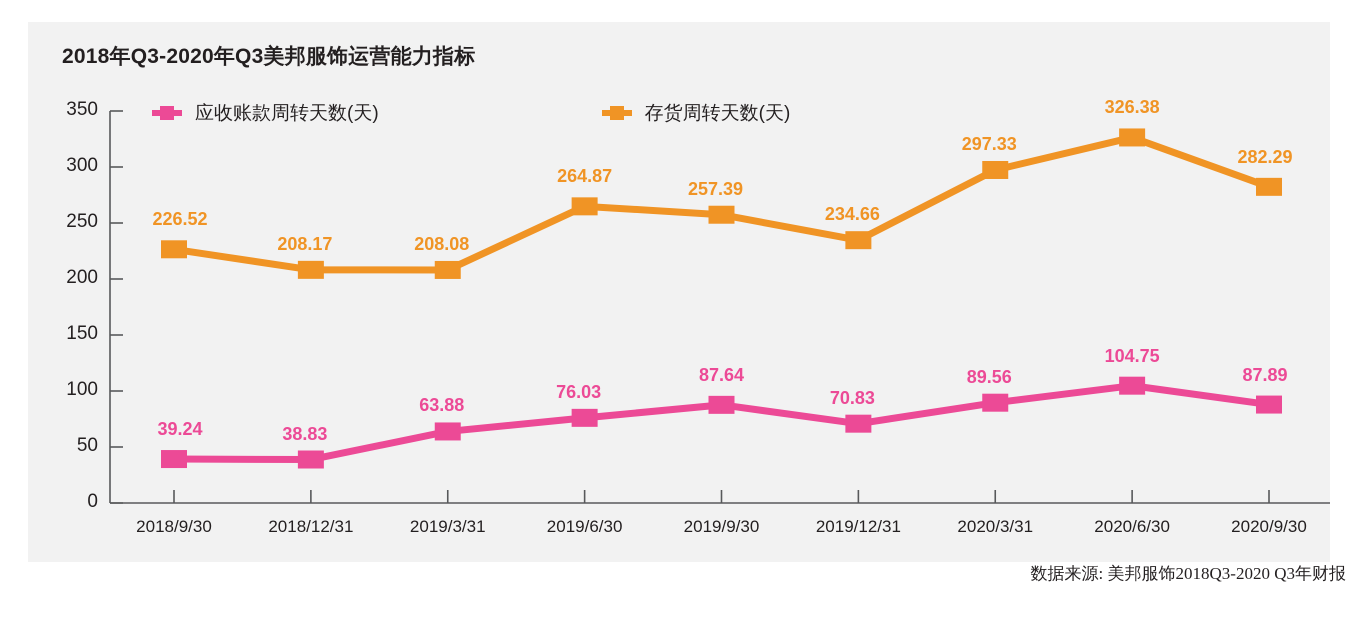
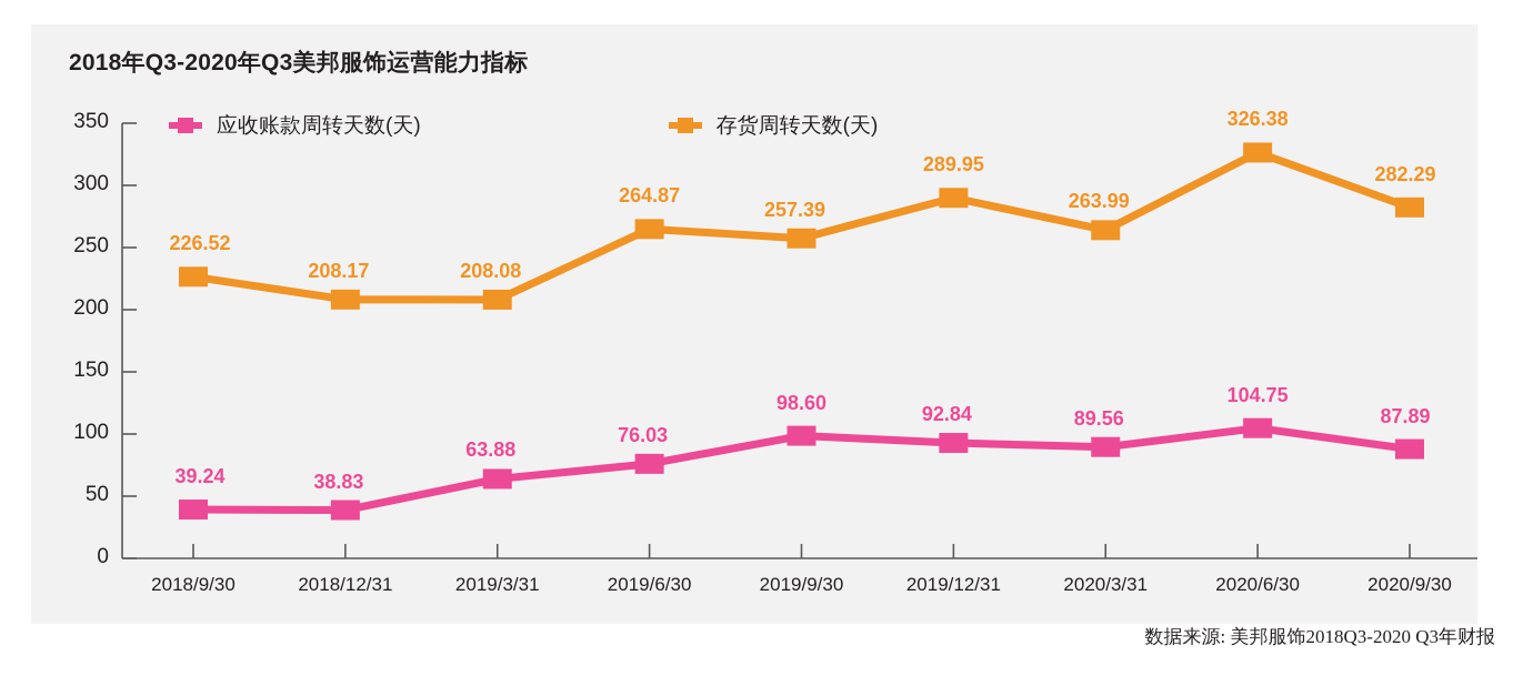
应收账款周转天数(天)/2019/9/30: 87.64 -> 98.60
应收账款周转天数(天)/2019/12/31: 70.83 -> 92.84
存货周转天数(天)/2019/12/31: 234.66 -> 289.95
存货周转天数(天)/2020/3/31: 297.33 -> 263.99
